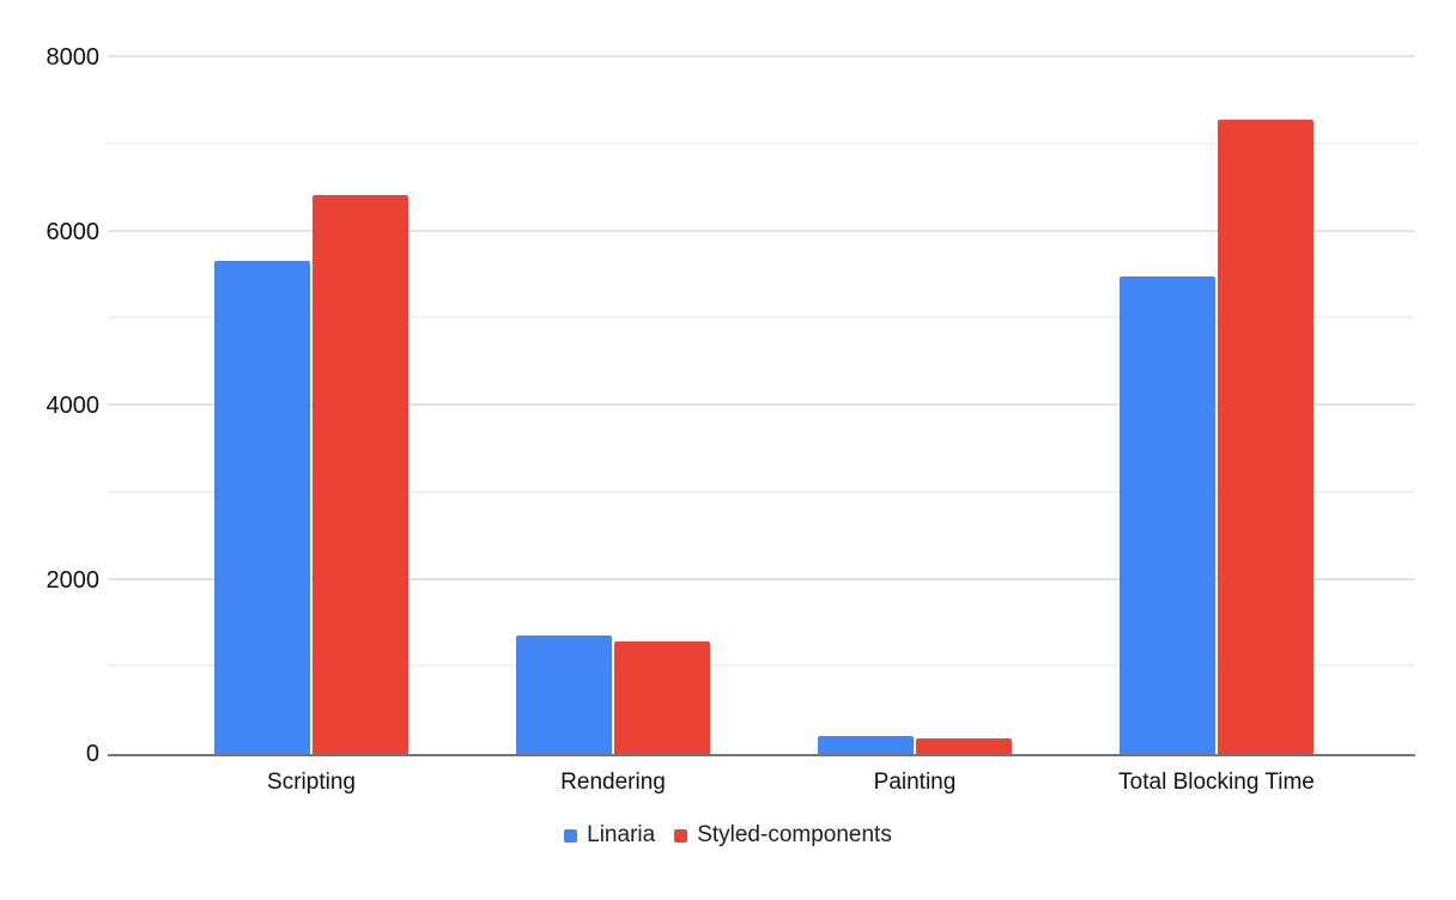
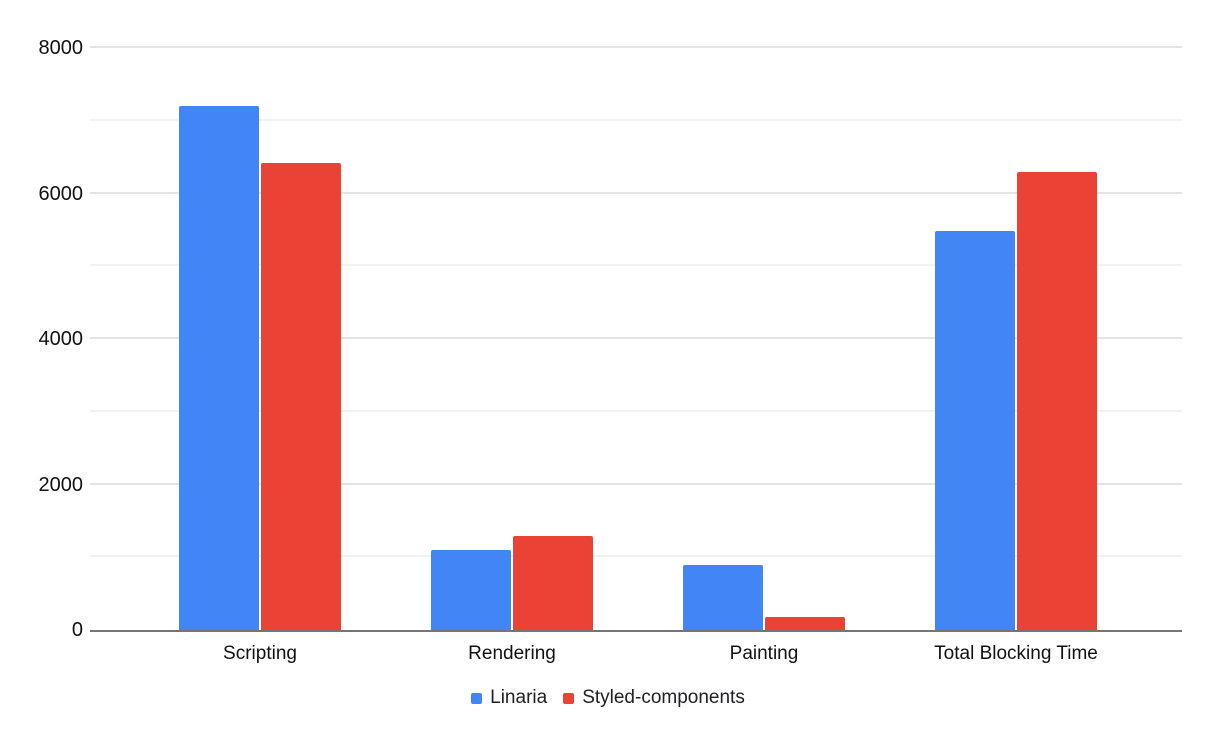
Linaria/Scripting: 5700 -> 7200
Linaria/Rendering: 1400 -> 1100
Linaria/Painting: 200 -> 900
Styled-components/Total Blocking Time: 7300 -> 6300
